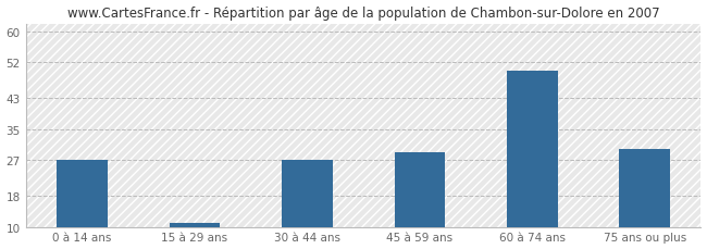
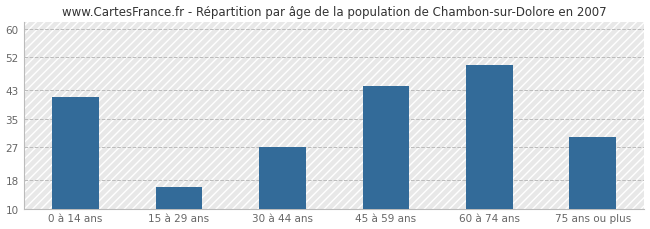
0 à 14 ans: 27 -> 41
15 à 29 ans: 11 -> 16
45 à 59 ans: 29 -> 44
